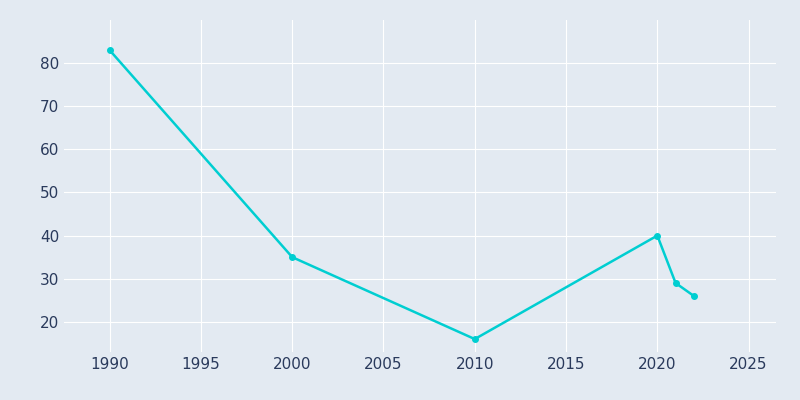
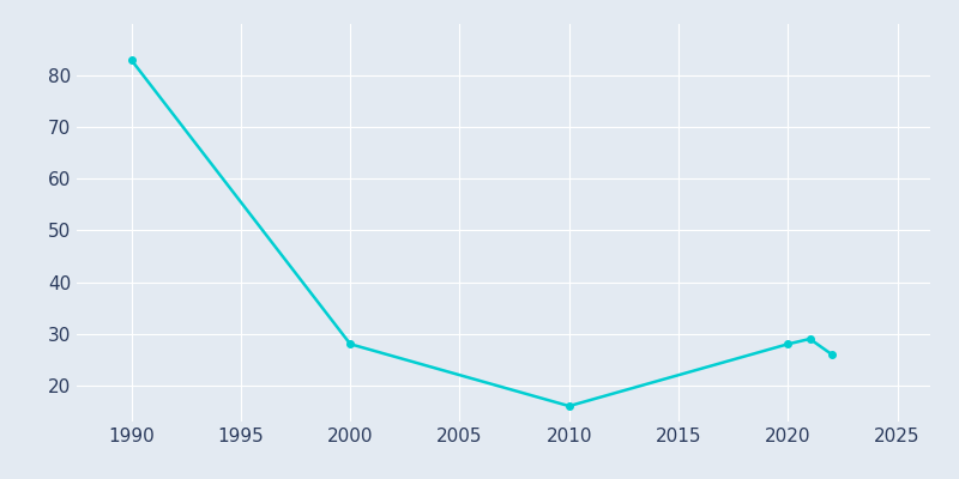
2000: 35 -> 28
2020: 40 -> 28
